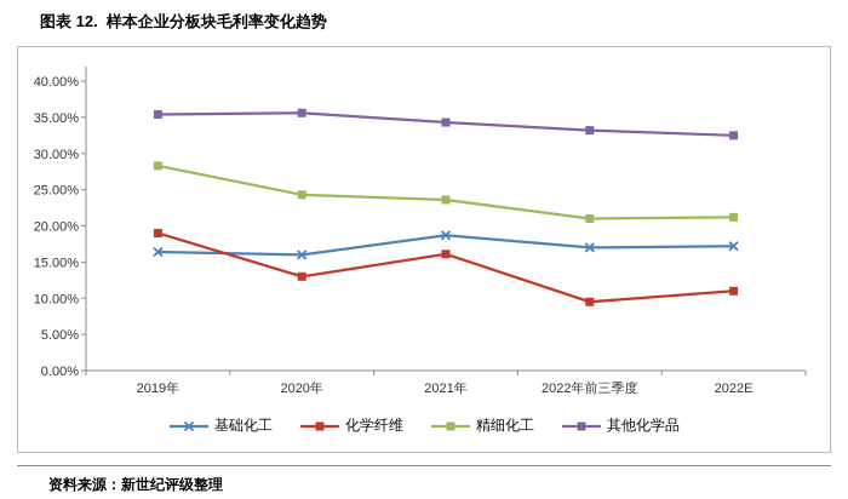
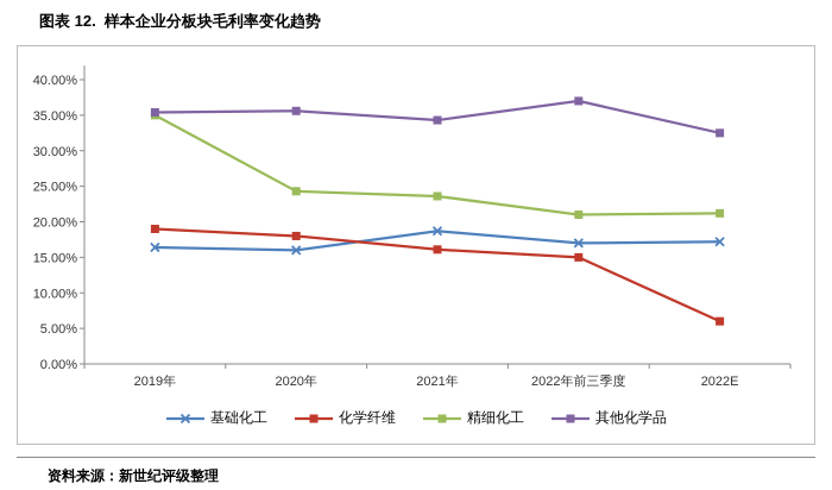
精细化工/2019年: 28% -> 35%
化学纤维/2020年: 13% -> 18%
化学纤维/2022年前三季度: 10% -> 15%
其他化学品/2022年前三季度: 33% -> 37%
化学纤维/2022E: 11% -> 6%
